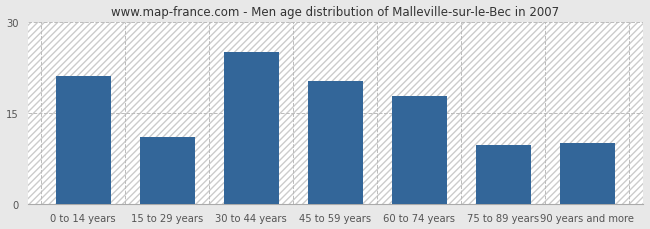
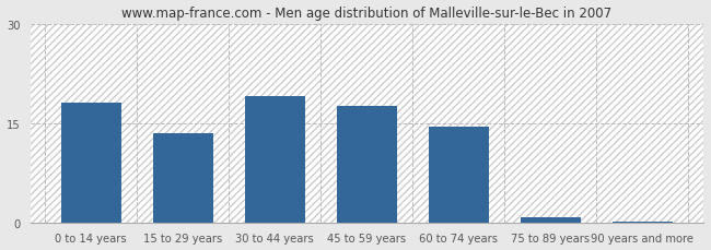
0 to 14 years: 21.0 -> 18.0
15 to 29 years: 11.0 -> 13.5
30 to 44 years: 25.0 -> 19.0
45 to 59 years: 20.2 -> 17.5
60 to 74 years: 17.8 -> 14.5
75 to 89 years: 9.6 -> 0.7
90 years and more: 10.0 -> 0.2
